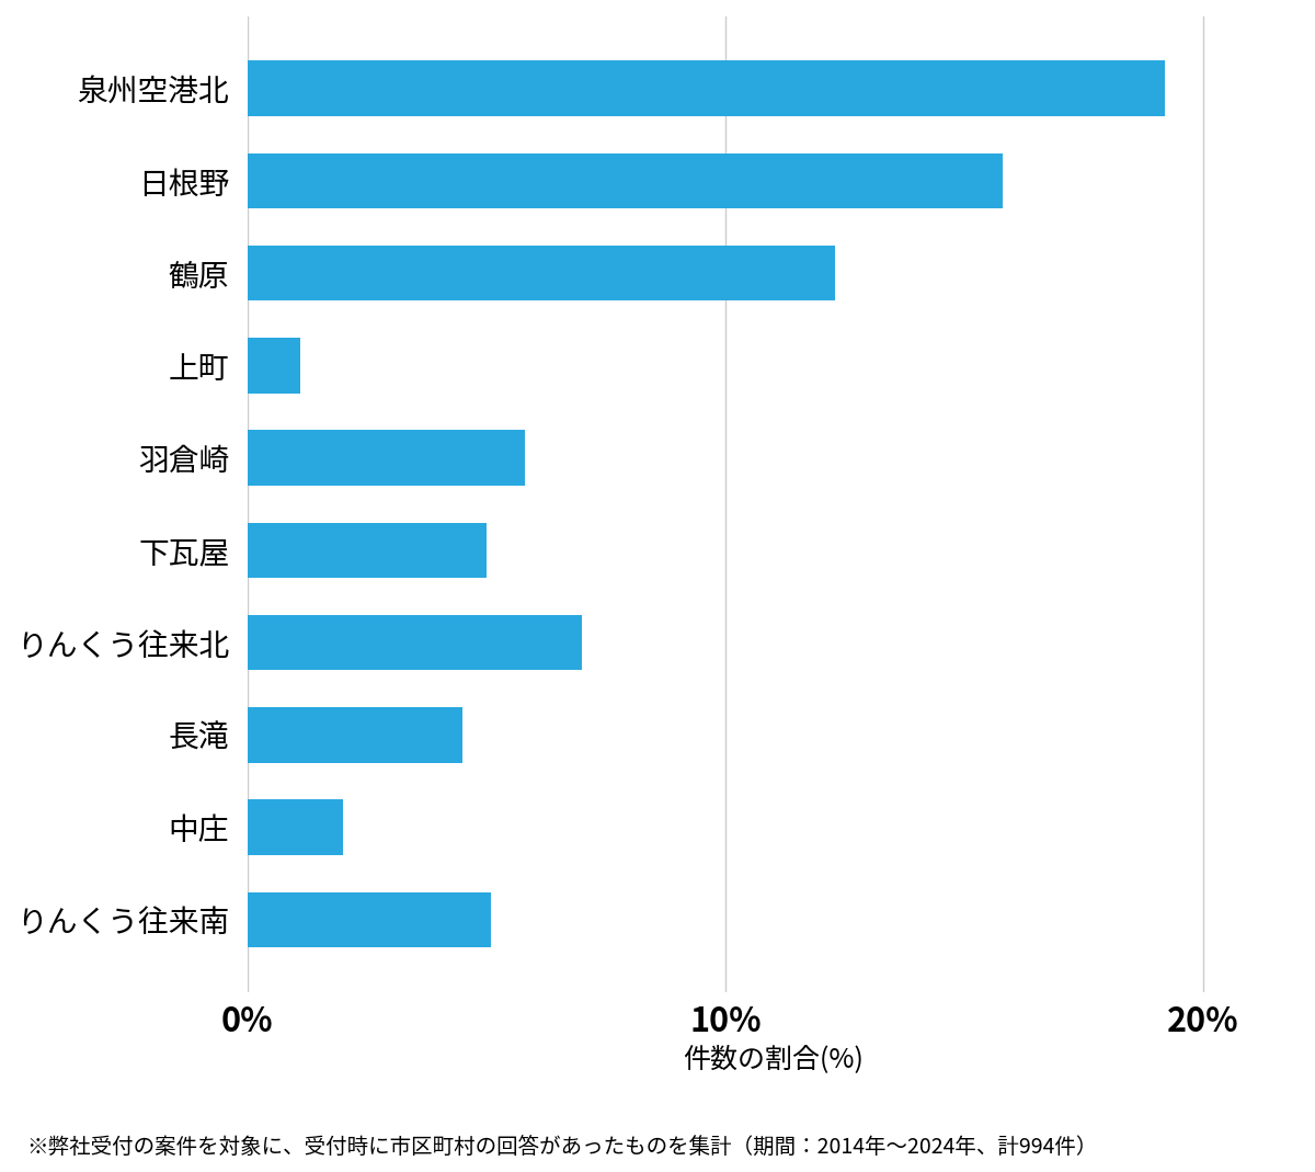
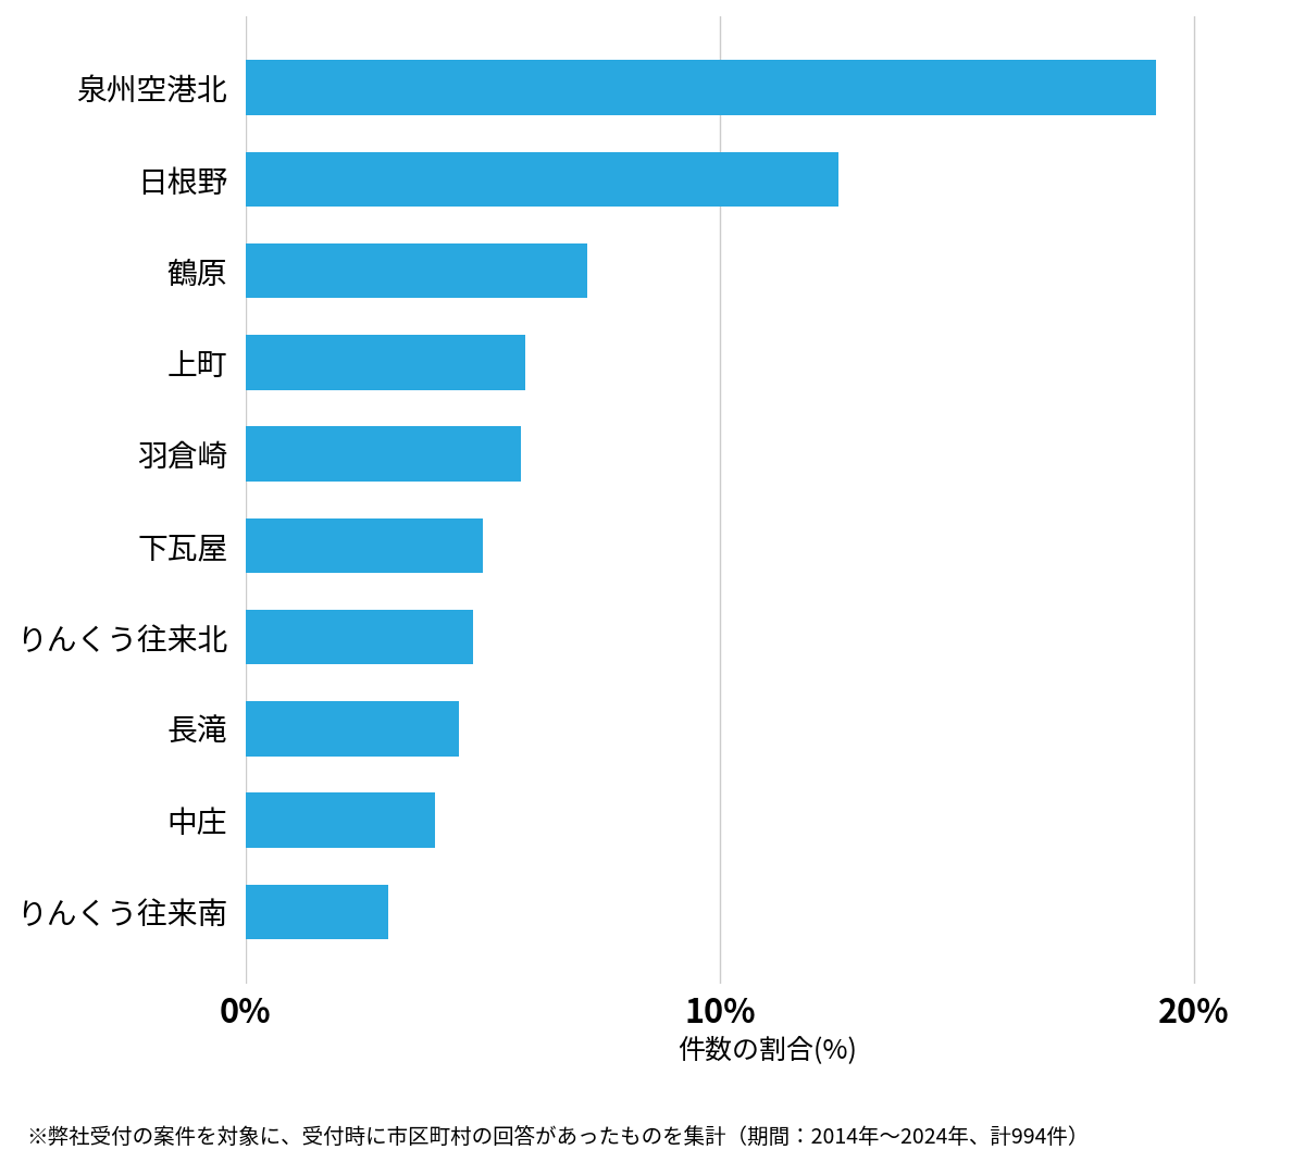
日根野: 15.8% -> 12.5%
鶴原: 12.3% -> 7.2%
上町: 1.1% -> 5.9%
りんくう往来北: 7.0% -> 4.8%
中庄: 2.0% -> 4.0%
りんくう往来南: 5.1% -> 3.0%
